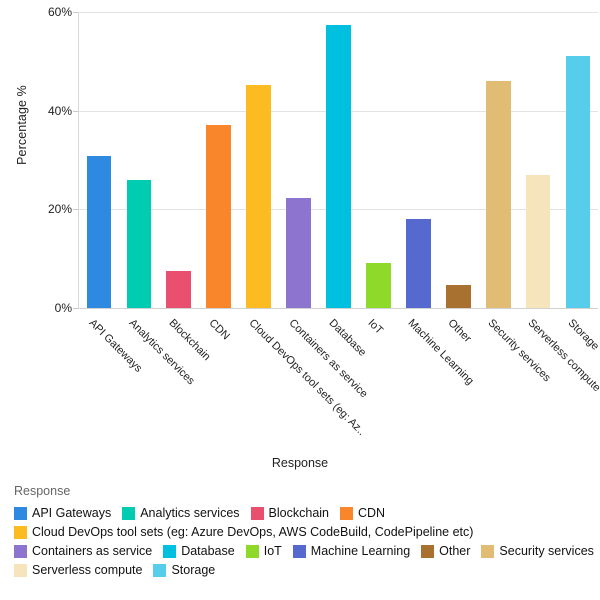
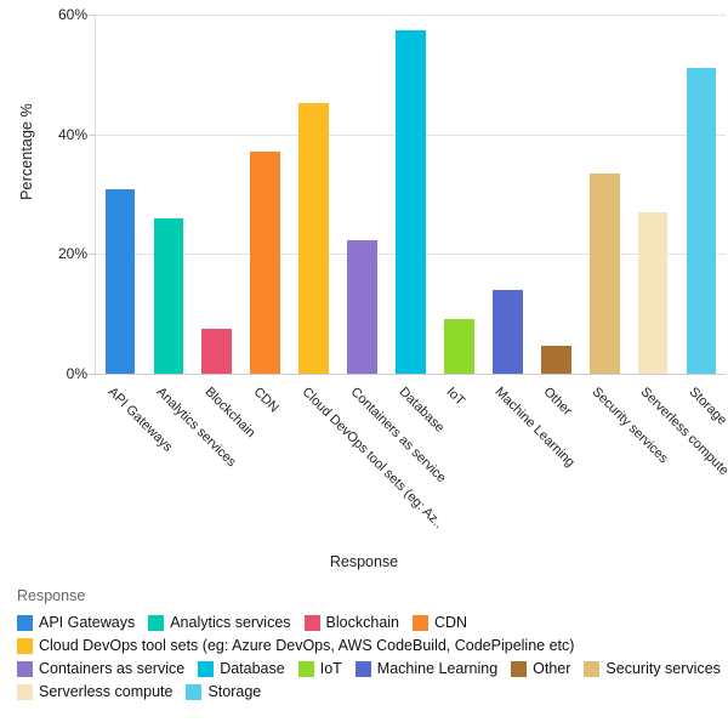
Machine Learning: 18% -> 14%
Security services: 46% -> 33%
